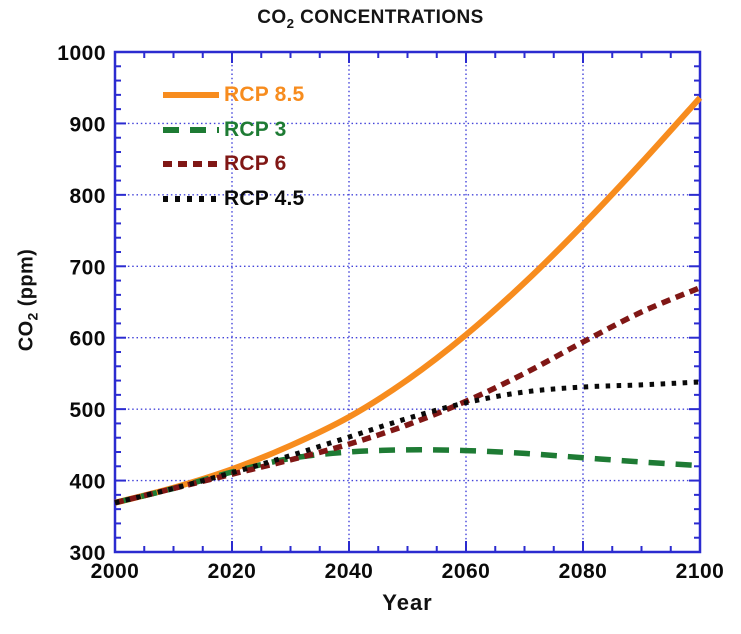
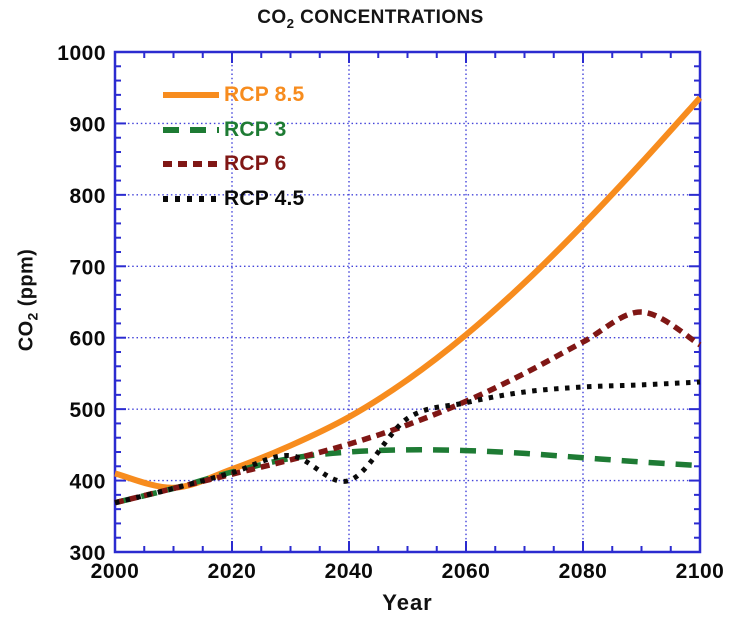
RCP 8.5/2000: 370 -> 410
RCP 4.5/2040: 460 -> 400
RCP 6/2100: 670 -> 590
